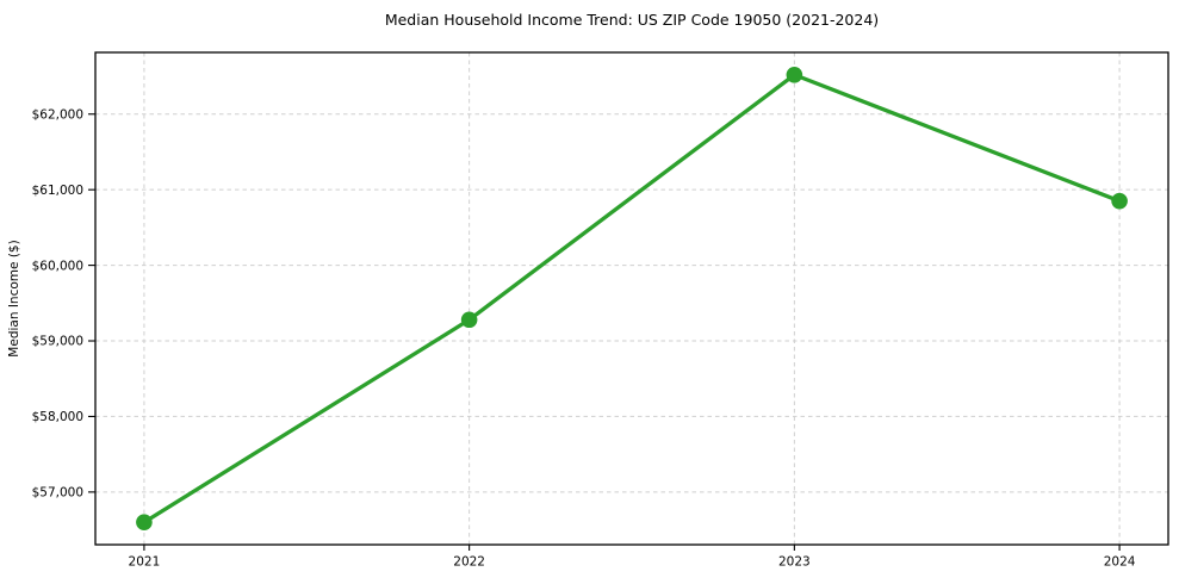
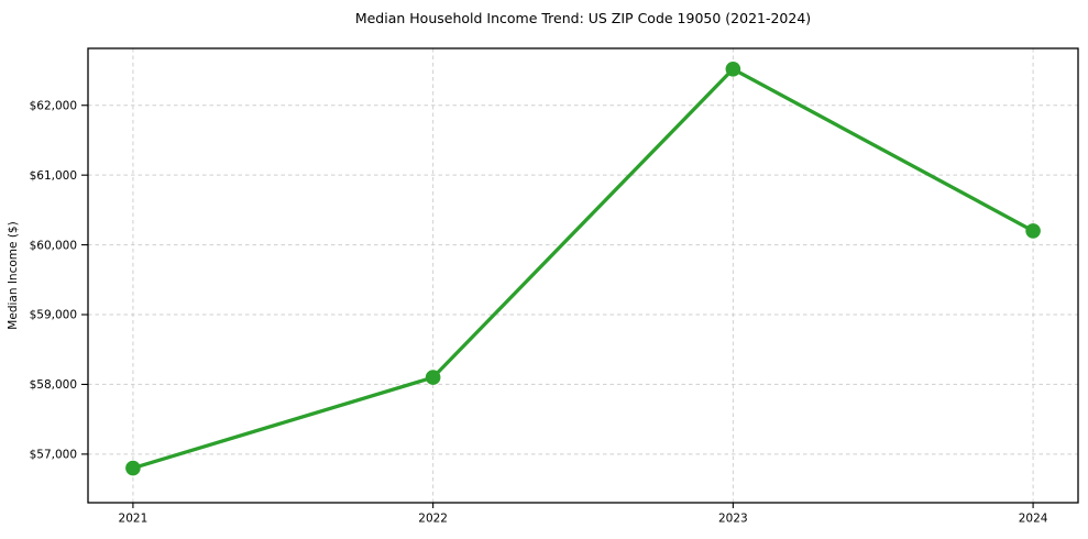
2021: $56600 -> $56800
2022: $59300 -> $58100
2024: $60800 -> $60200
